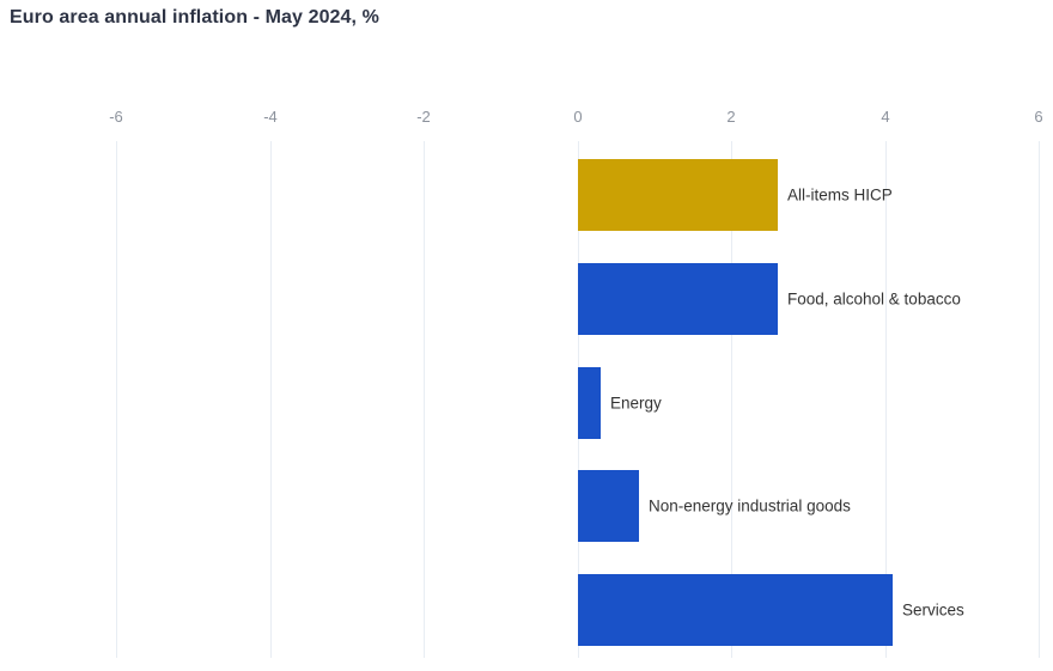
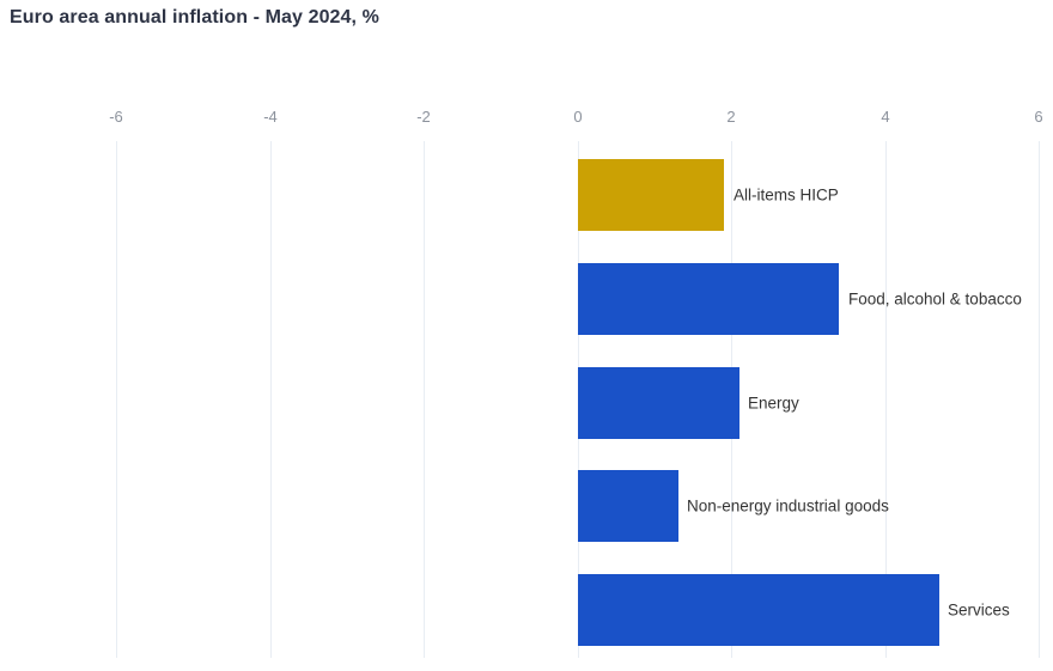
All-items HICP: 2.6 -> 1.9
Food, alcohol & tobacco: 2.6 -> 3.4
Energy: 0.3 -> 2.1
Non-energy industrial goods: 0.8 -> 1.3
Services: 4.1 -> 4.7
